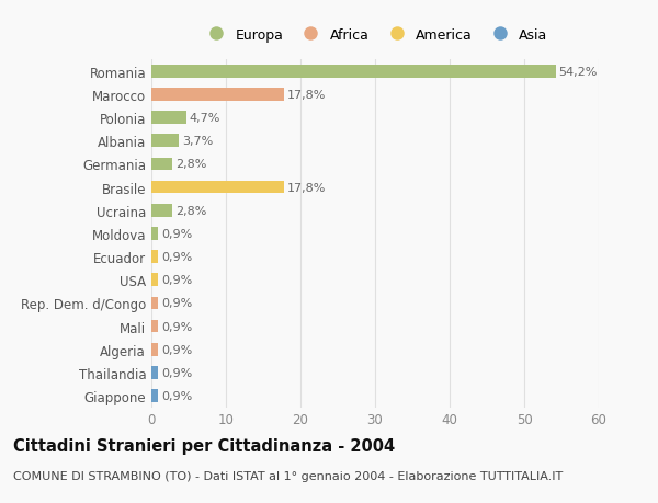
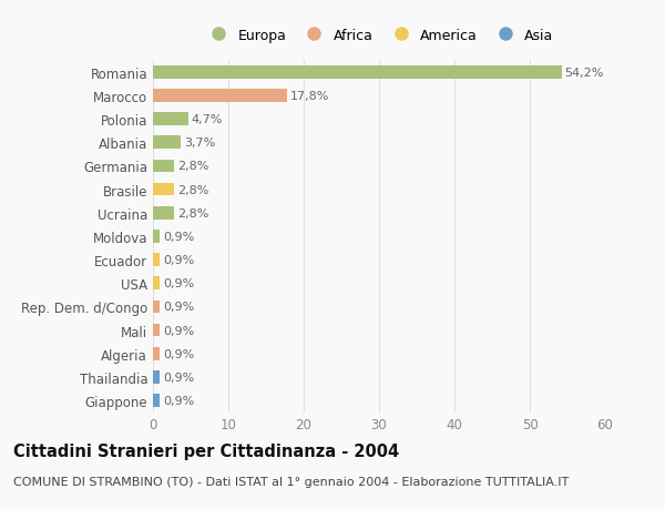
Brasile: 17,8% -> 2,8%
